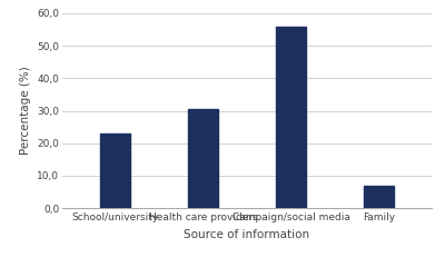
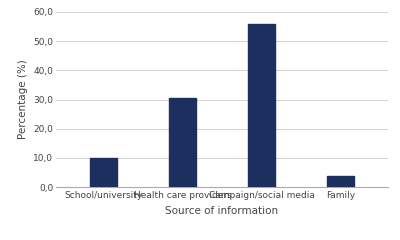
School/university: 23,0 -> 10,0
Family: 7,0 -> 4,0
